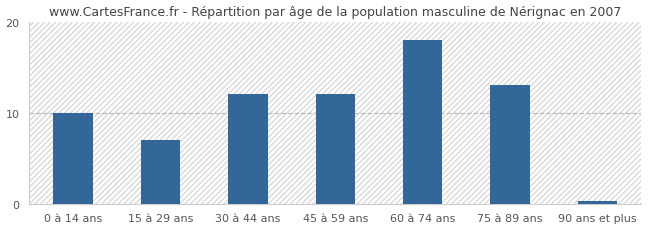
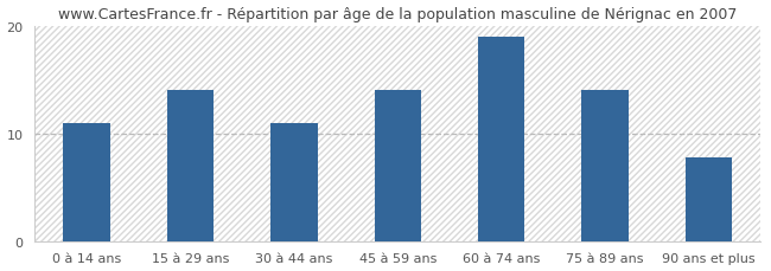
0 à 14 ans: 10.0 -> 11.0
15 à 29 ans: 7.0 -> 14.0
30 à 44 ans: 12.0 -> 11.0
45 à 59 ans: 12.0 -> 14.0
60 à 74 ans: 18.0 -> 19.0
75 à 89 ans: 13.0 -> 14.0
90 ans et plus: 0.3 -> 7.8
